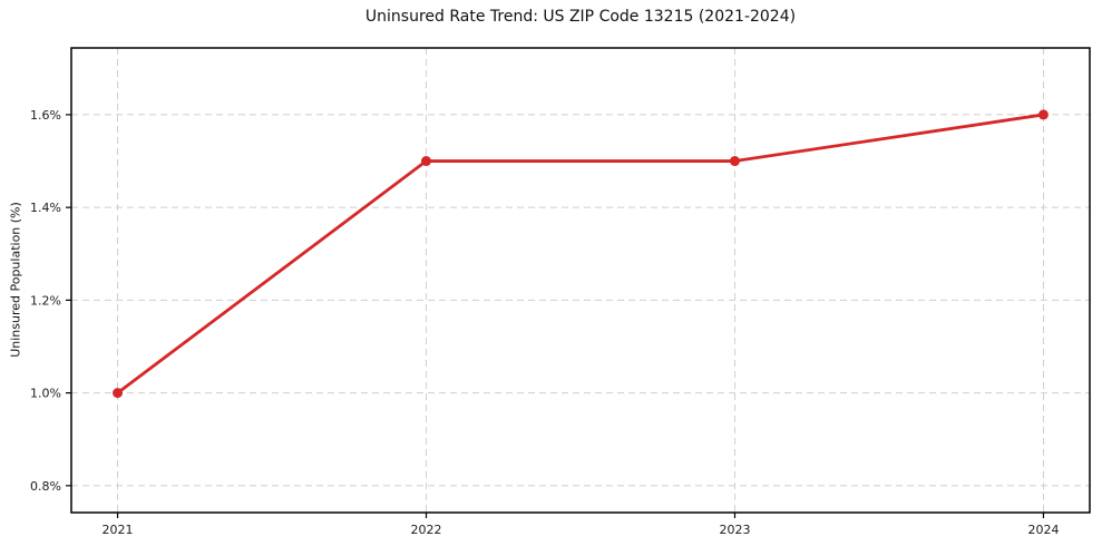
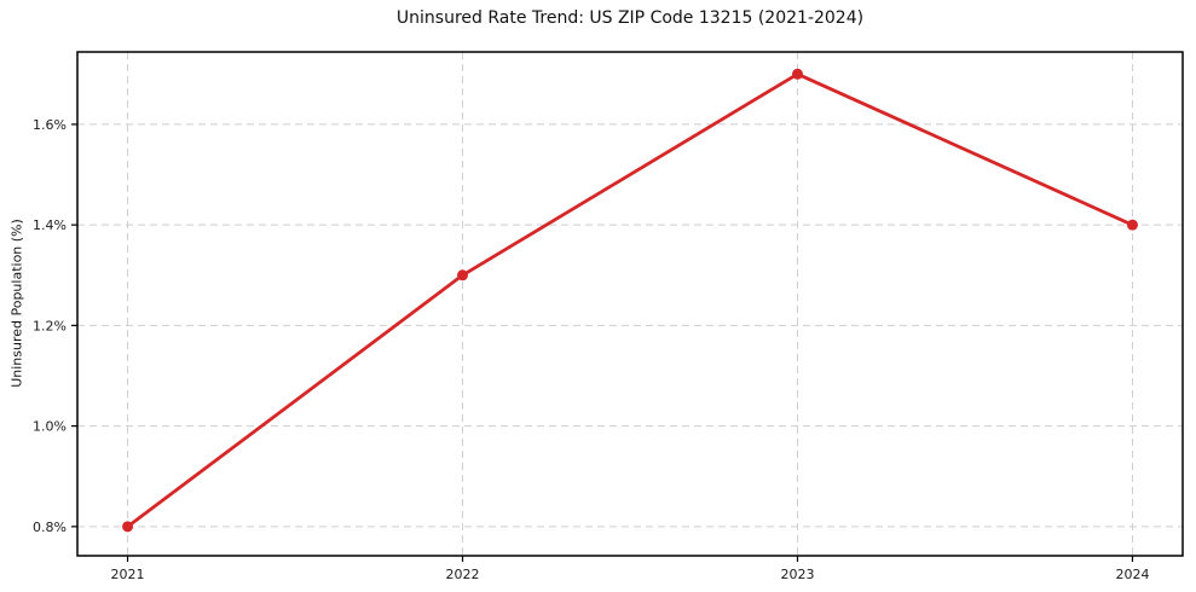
2021: 1.0% -> 0.8%
2022: 1.5% -> 1.3%
2023: 1.5% -> 1.7%
2024: 1.6% -> 1.4%
